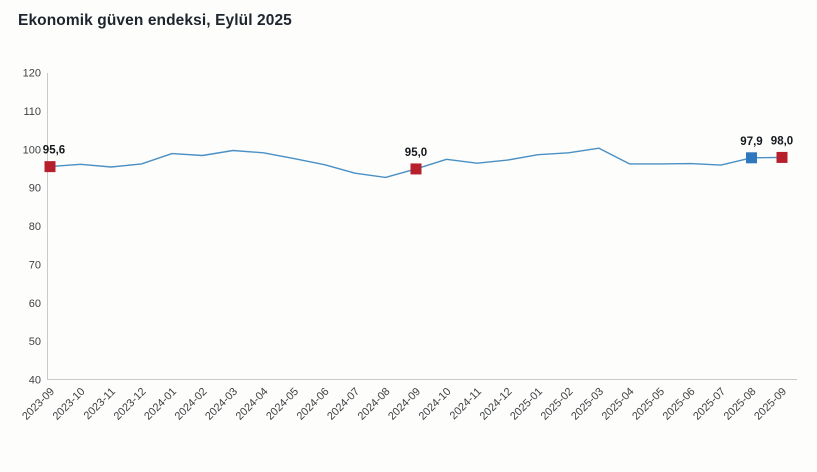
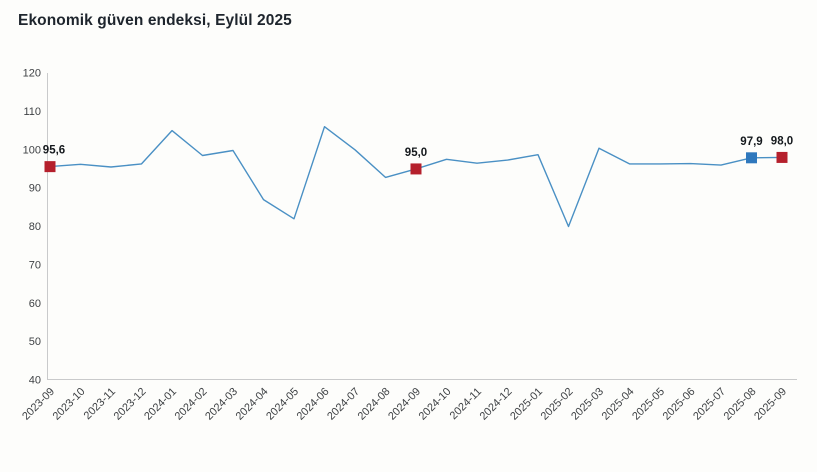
2024-01: 99 -> 105
2024-04: 99 -> 87
2024-05: 98 -> 82
2024-06: 96 -> 106
2024-07: 94 -> 100
2025-02: 99 -> 80
